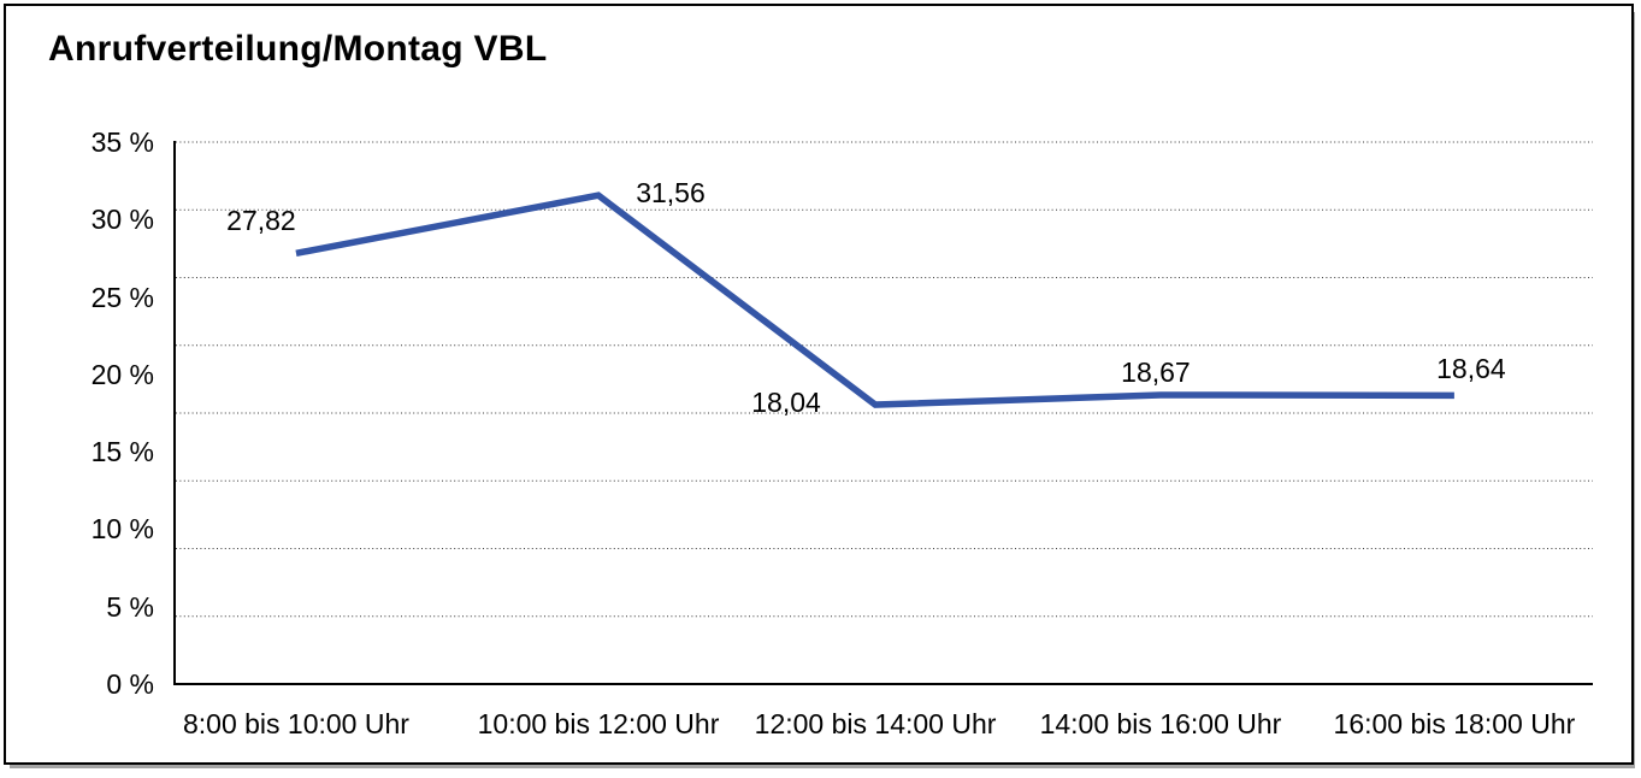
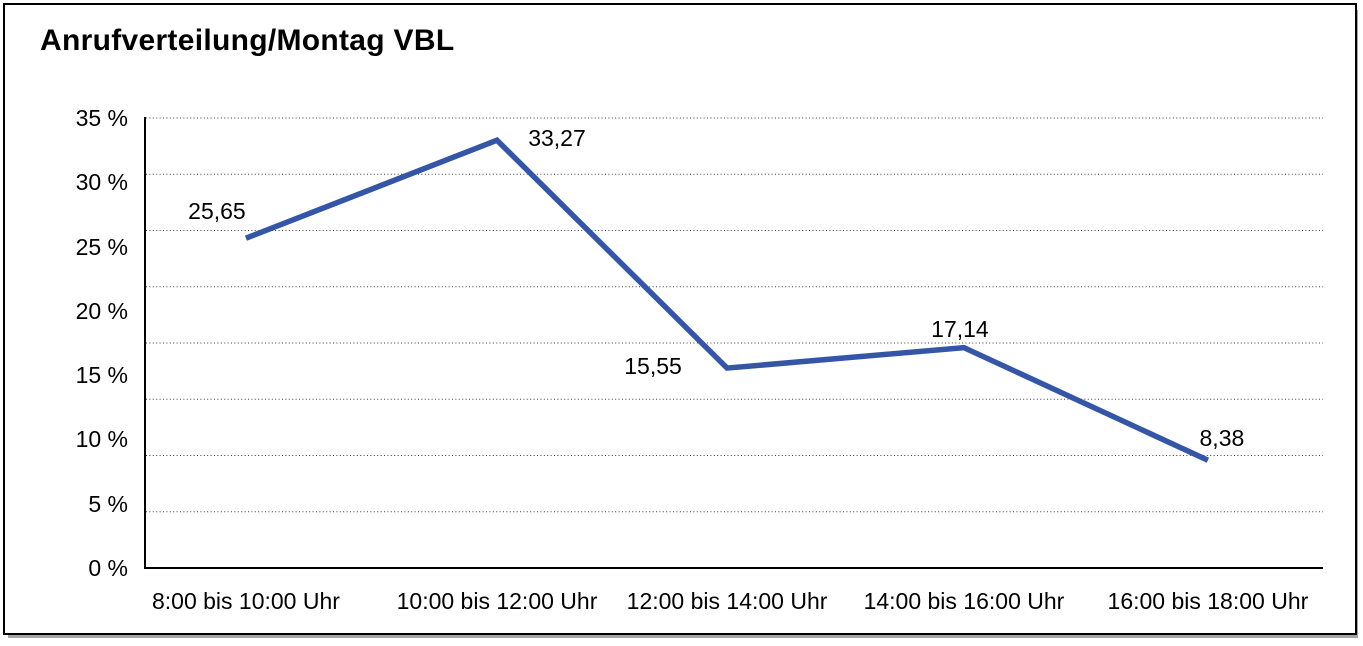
8:00 bis 10:00 Uhr: 27,82 -> 25,65
10:00 bis 12:00 Uhr: 31,56 -> 33,27
12:00 bis 14:00 Uhr: 18,04 -> 15,55
14:00 bis 16:00 Uhr: 18,67 -> 17,14
16:00 bis 18:00 Uhr: 18,64 -> 8,38
